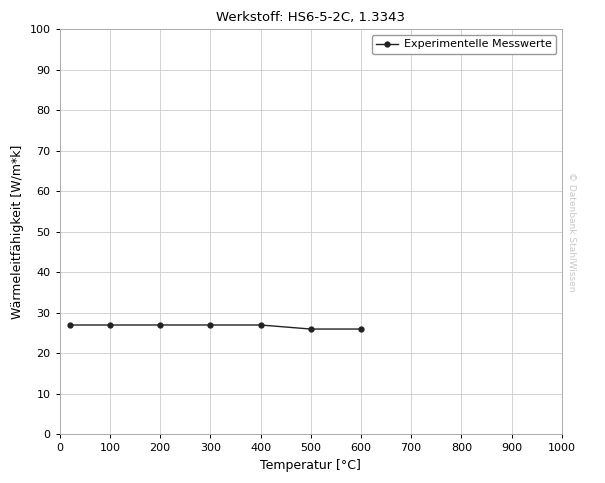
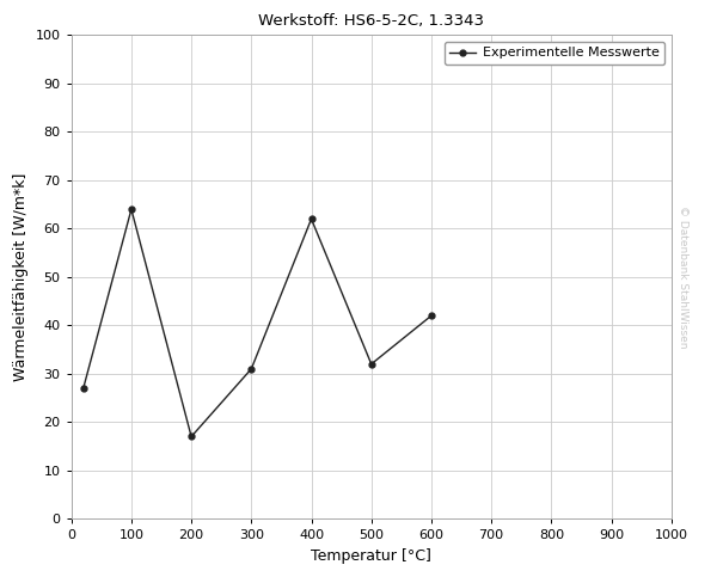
100: 27 -> 64
200: 27 -> 17
300: 27 -> 31
400: 27 -> 62
500: 26 -> 32
600: 26 -> 42
